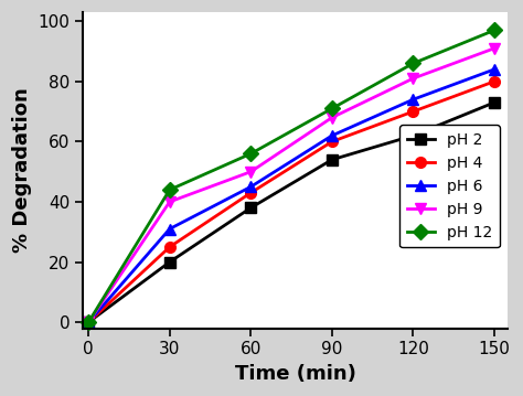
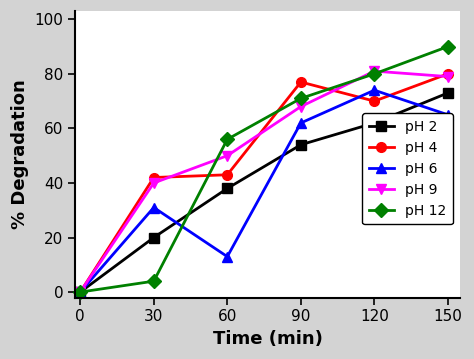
pH 4/30: 25 -> 42
pH 12/30: 44 -> 4
pH 6/60: 45 -> 13
pH 4/90: 60 -> 77
pH 12/120: 86 -> 80
pH 6/150: 84 -> 65
pH 9/150: 91 -> 79
pH 12/150: 97 -> 90
